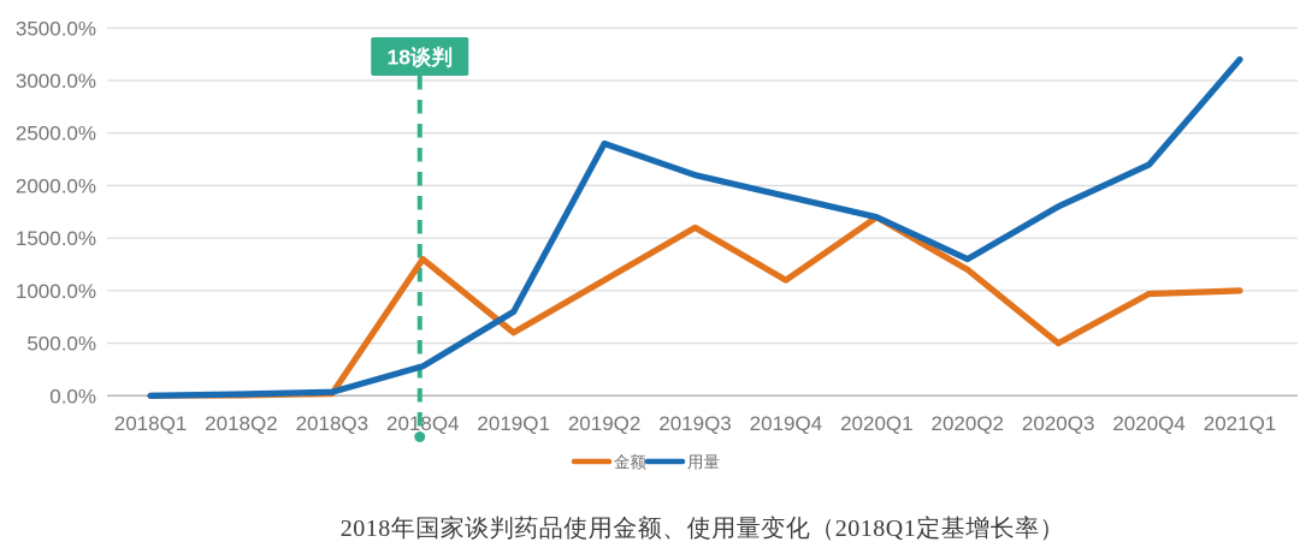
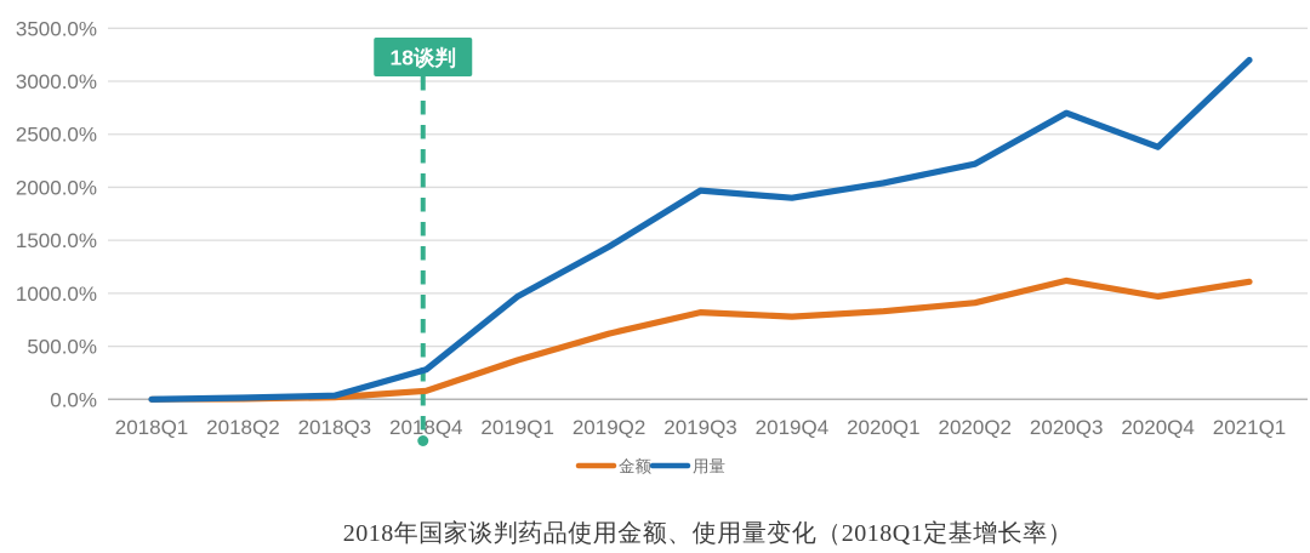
金额/2018Q4: 1300% -> 100%
金额/2019Q1: 600% -> 400%
用量/2019Q1: 800% -> 1000%
金额/2019Q2: 1100% -> 600%
用量/2019Q2: 2400% -> 1400%
金额/2019Q3: 1600% -> 800%
用量/2019Q3: 2100% -> 2000%
金额/2019Q4: 1100% -> 800%
金额/2020Q1: 1700% -> 800%
用量/2020Q1: 1700% -> 2000%
金额/2020Q2: 1200% -> 900%
用量/2020Q2: 1300% -> 2200%
金额/2020Q3: 500% -> 1100%
用量/2020Q3: 1800% -> 2700%
用量/2020Q4: 2200% -> 2400%
金额/2021Q1: 1000% -> 1100%
